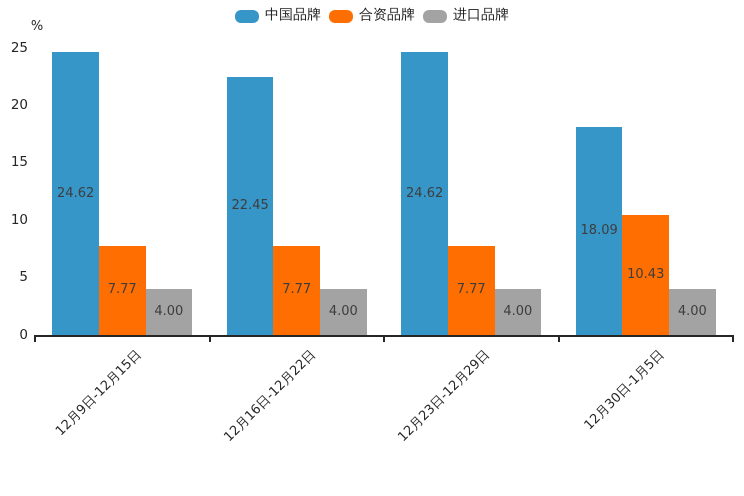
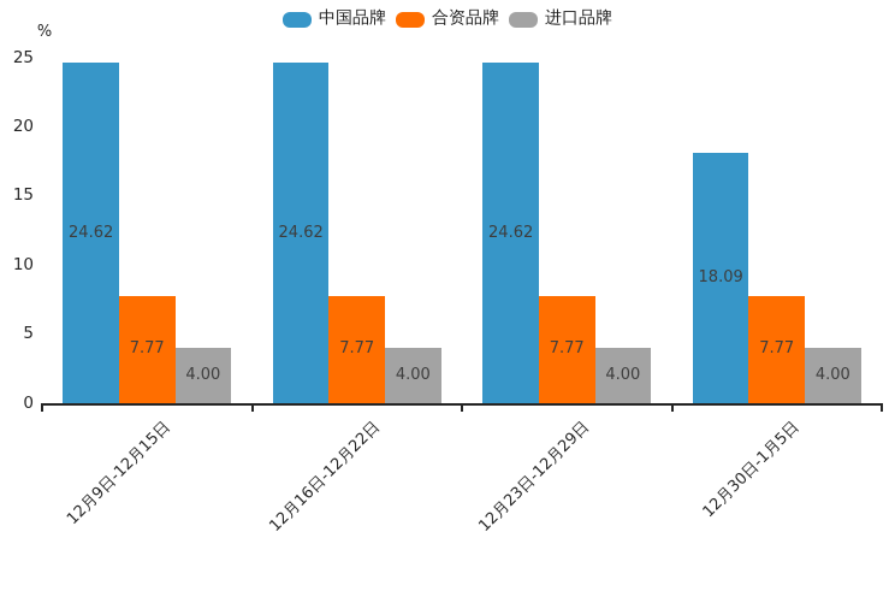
中国品牌/12月16日-12月22日: 22.45 -> 24.62
合资品牌/12月30日-1月5日: 10.43 -> 7.77
